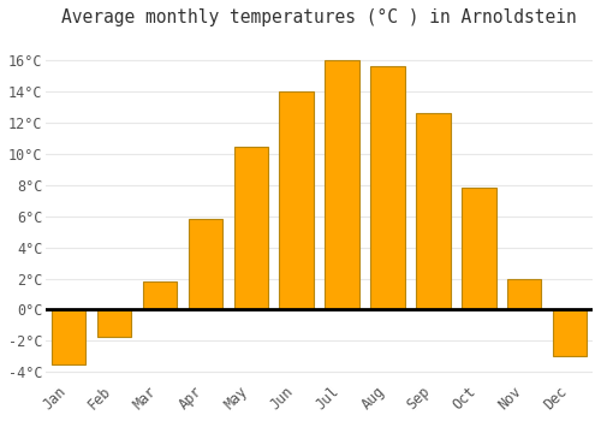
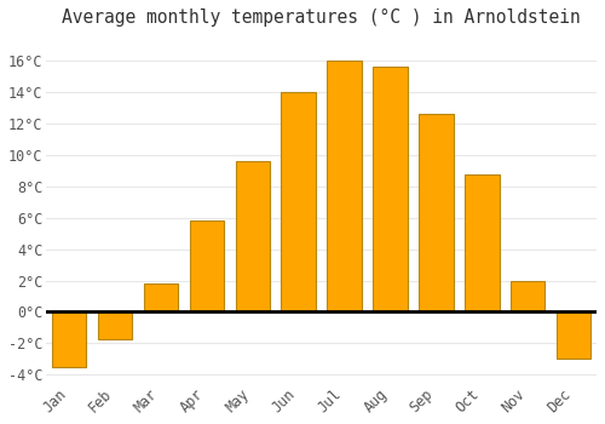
May: 10.4°C -> 9.6°C
Oct: 7.8°C -> 8.7°C
